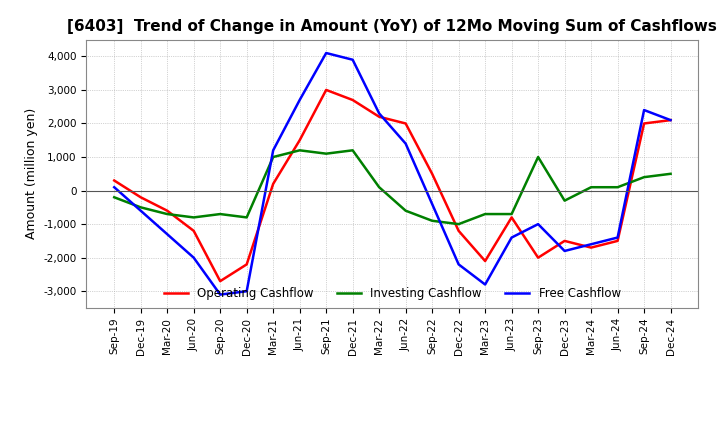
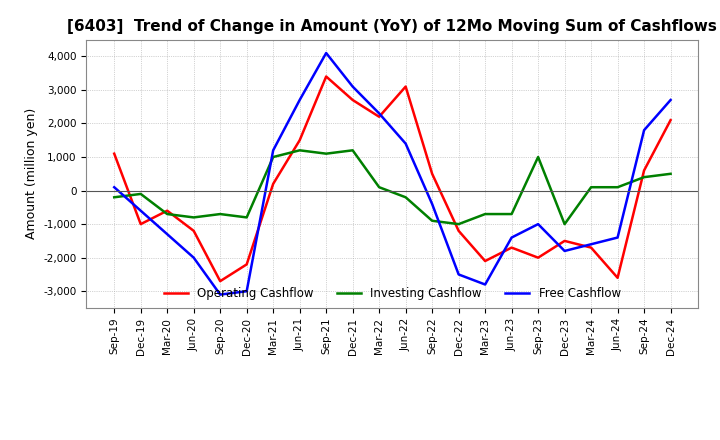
Operating Cashflow/Sep-19: 300 -> 1,100
Operating Cashflow/Dec-19: -200 -> -1,000
Investing Cashflow/Dec-19: -500 -> -100
Operating Cashflow/Sep-21: 3,000 -> 3,400
Free Cashflow/Dec-21: 3,900 -> 3,100
Operating Cashflow/Jun-22: 2,000 -> 3,100
Investing Cashflow/Jun-22: -600 -> -200
Free Cashflow/Dec-22: -2,200 -> -2,500
Operating Cashflow/Jun-23: -800 -> -1,700
Investing Cashflow/Dec-23: -300 -> -1,000
Operating Cashflow/Jun-24: -1,500 -> -2,600
Operating Cashflow/Sep-24: 2,000 -> 600
Free Cashflow/Sep-24: 2,400 -> 1,800
Free Cashflow/Dec-24: 2,100 -> 2,700
